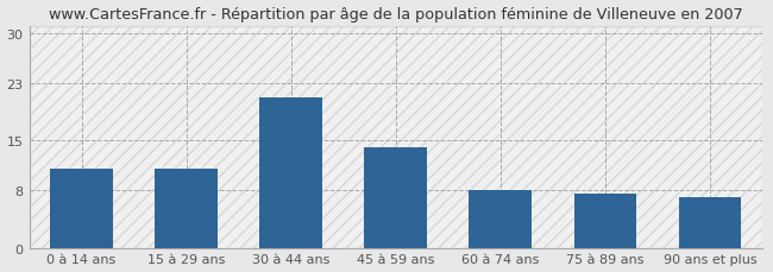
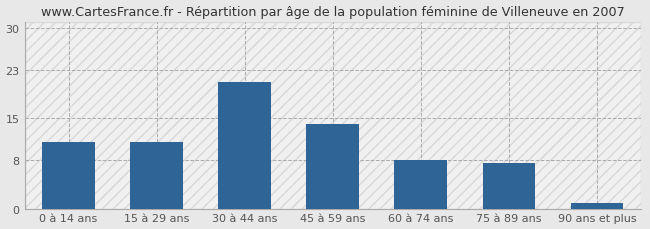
90 ans et plus: 7.0 -> 1.0
